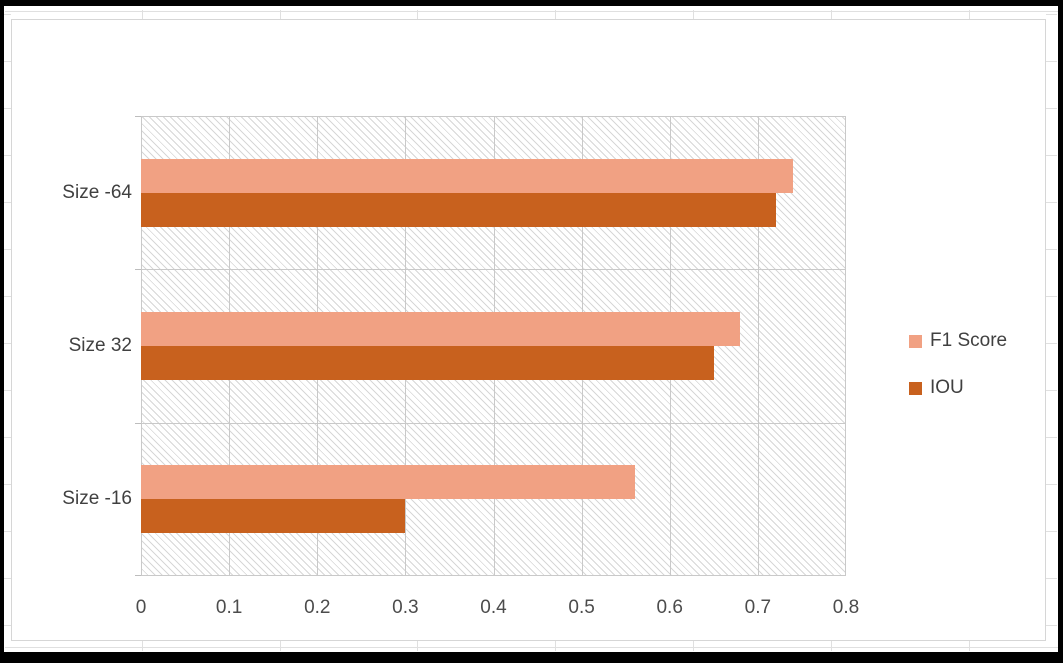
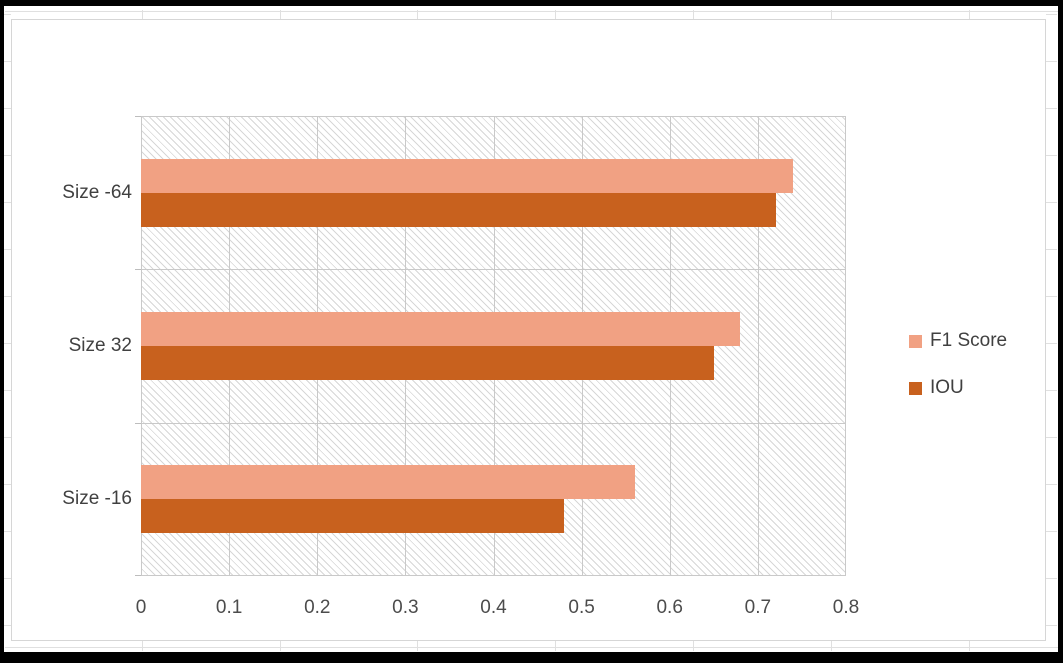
IOU/Size -16: 0.30 -> 0.48
